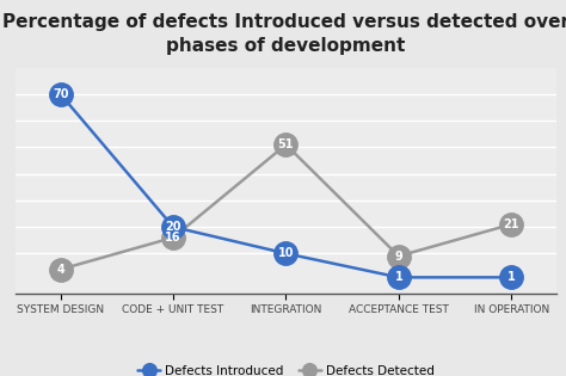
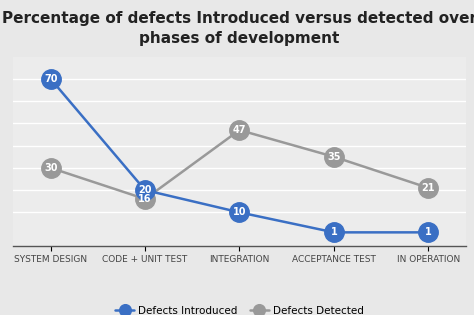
Defects Detected/SYSTEM DESIGN: 4 -> 30
Defects Detected/INTEGRATION: 51 -> 47
Defects Detected/ACCEPTANCE TEST: 9 -> 35
